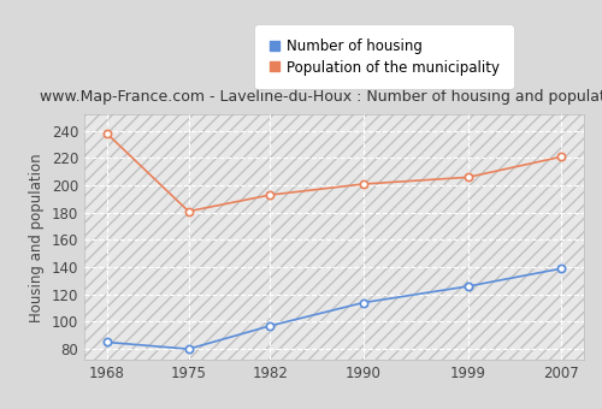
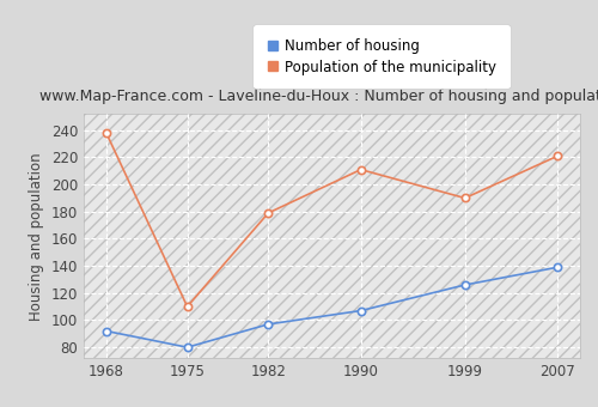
Number of housing/1968: 85 -> 92
Population of the municipality/1975: 181 -> 110
Population of the municipality/1982: 193 -> 179
Number of housing/1990: 114 -> 107
Population of the municipality/1990: 201 -> 211
Population of the municipality/1999: 206 -> 190
